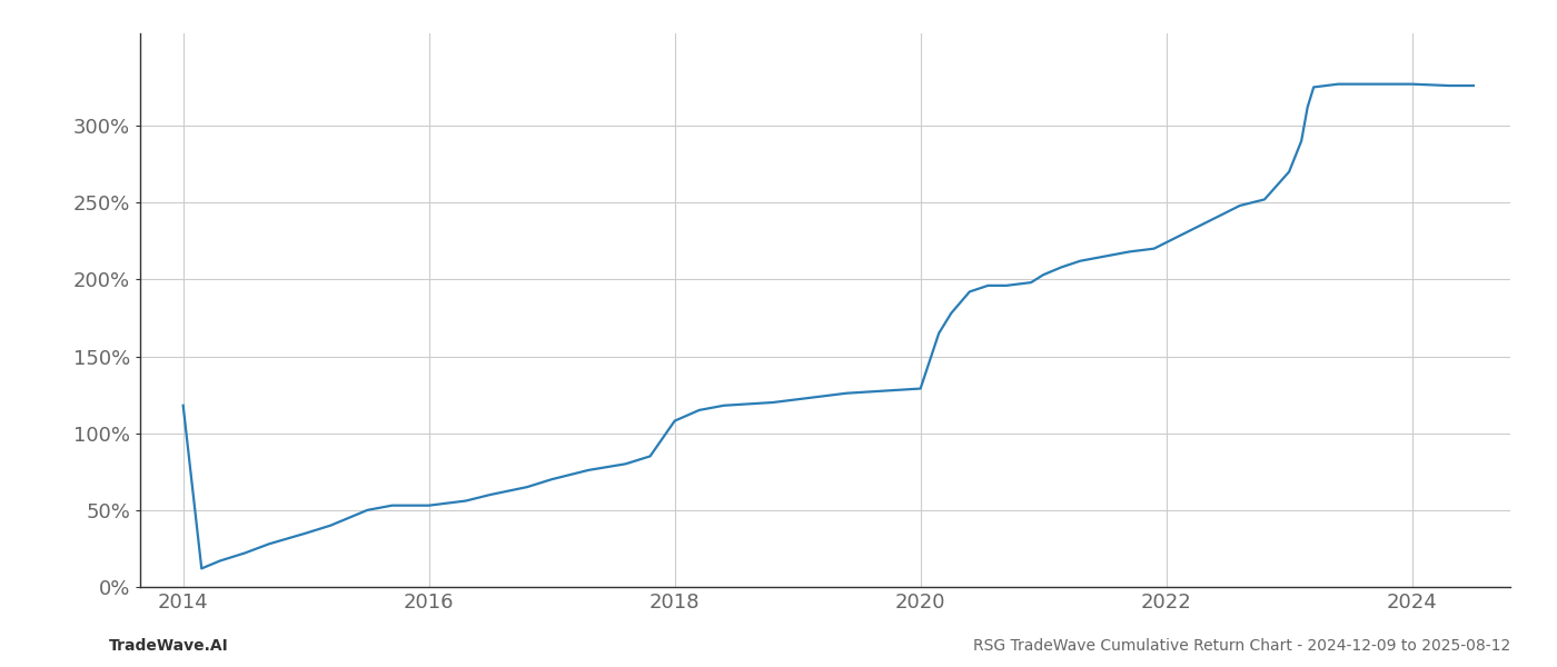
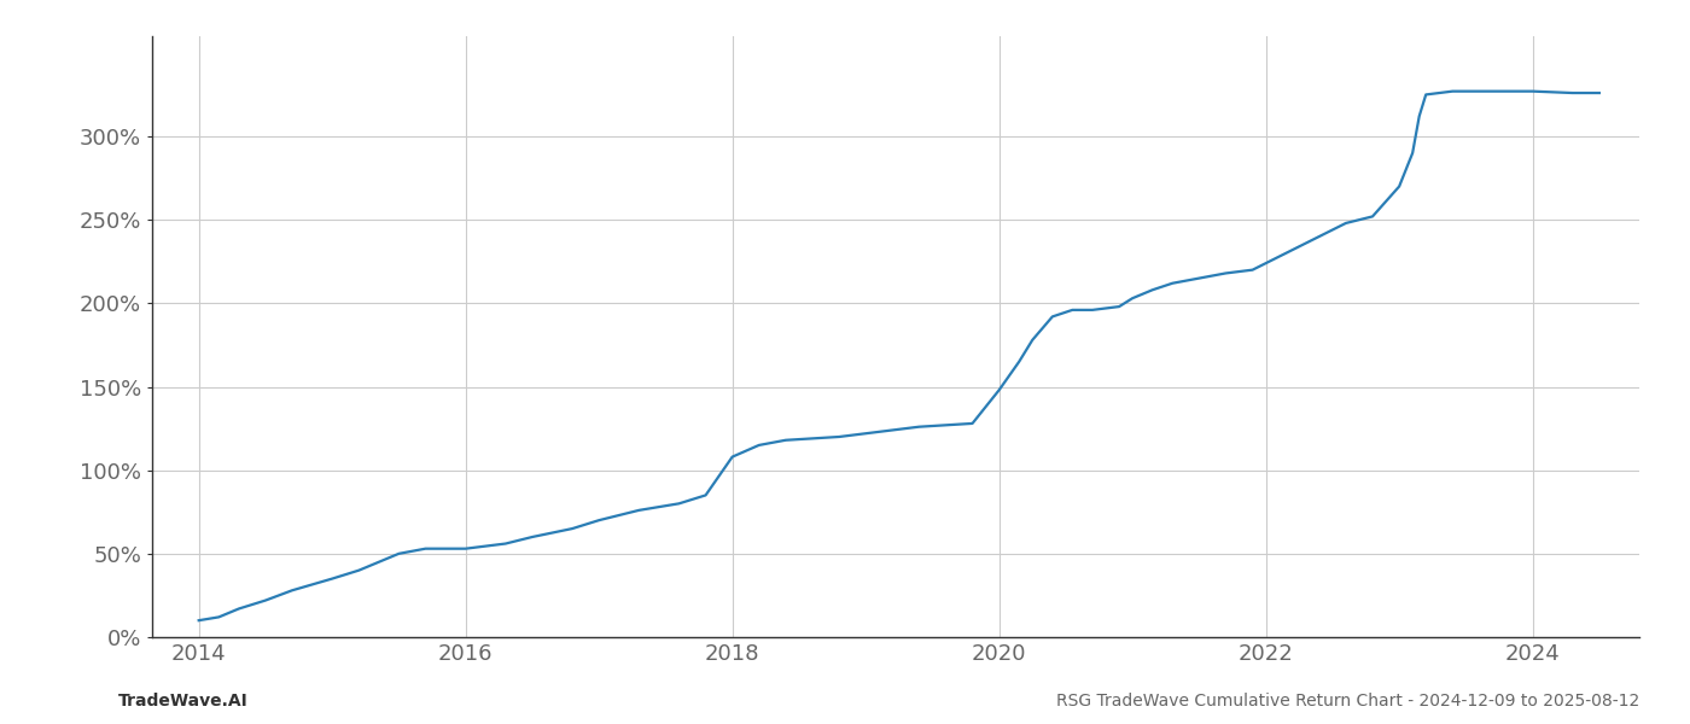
2014: 118% -> 10%
2020: 129% -> 148%
